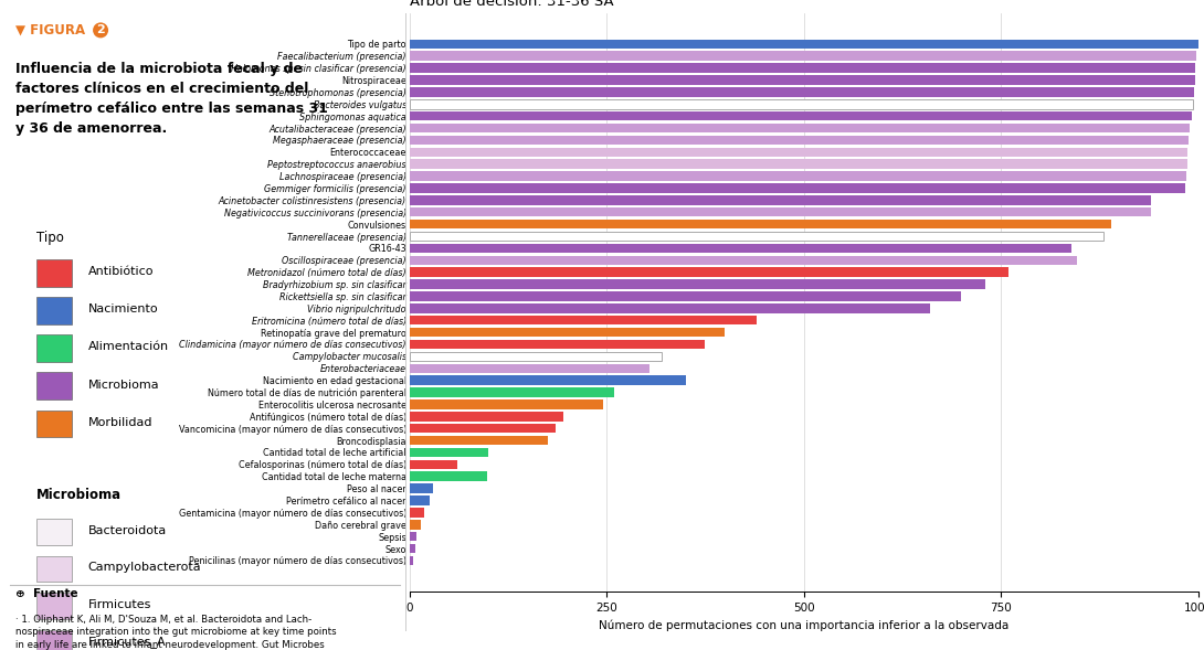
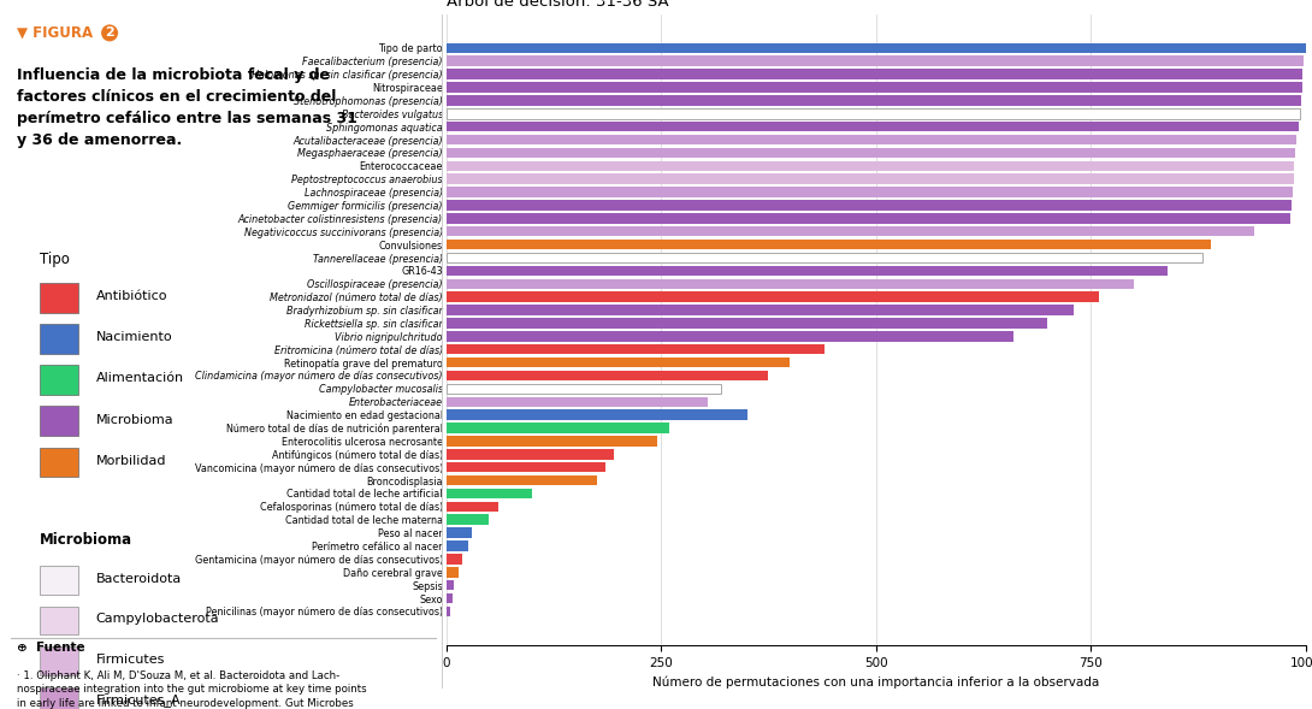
Acinetobacter colistinresistens (presencia): 940 -> 983
Oscillospiraceae (presencia): 846 -> 800
Cantidad total de leche materna: 98 -> 50
